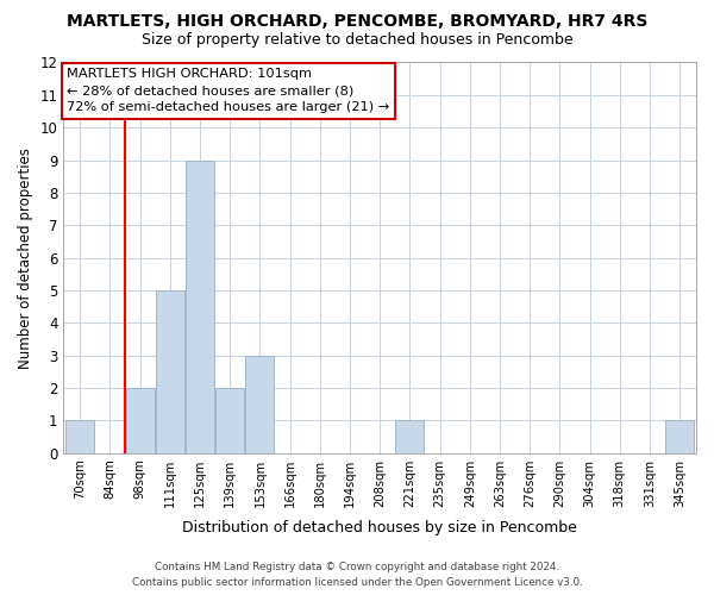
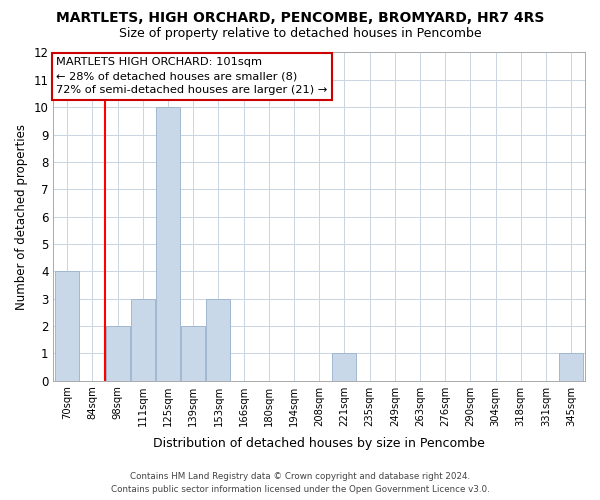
70sqm: 1 -> 4
111sqm: 5 -> 3
125sqm: 9 -> 10
